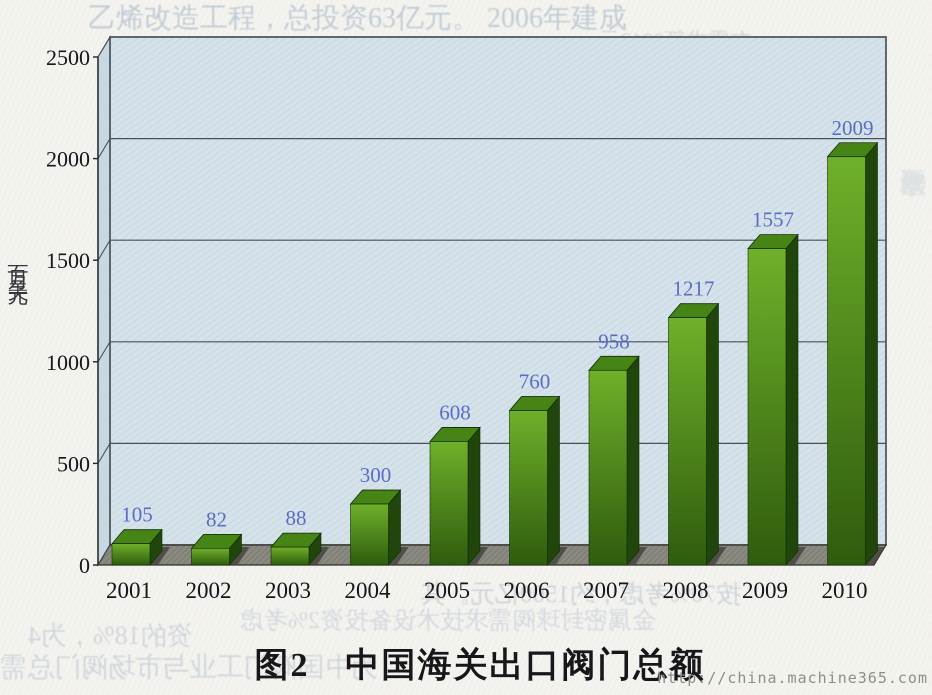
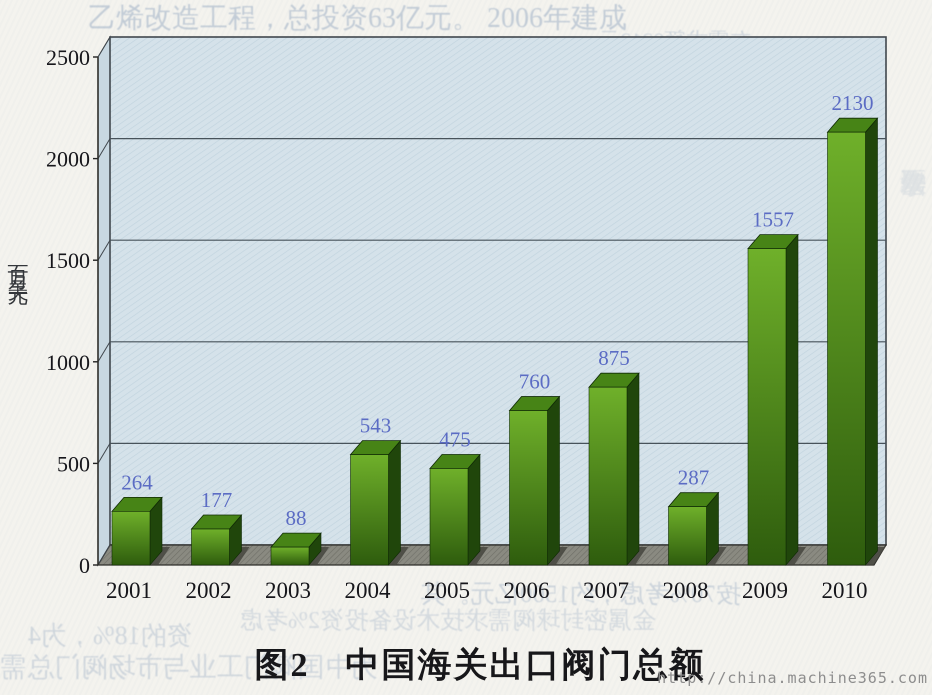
2001: 105 -> 264
2002: 82 -> 177
2004: 300 -> 543
2005: 608 -> 475
2007: 958 -> 875
2008: 1217 -> 287
2010: 2009 -> 2130
